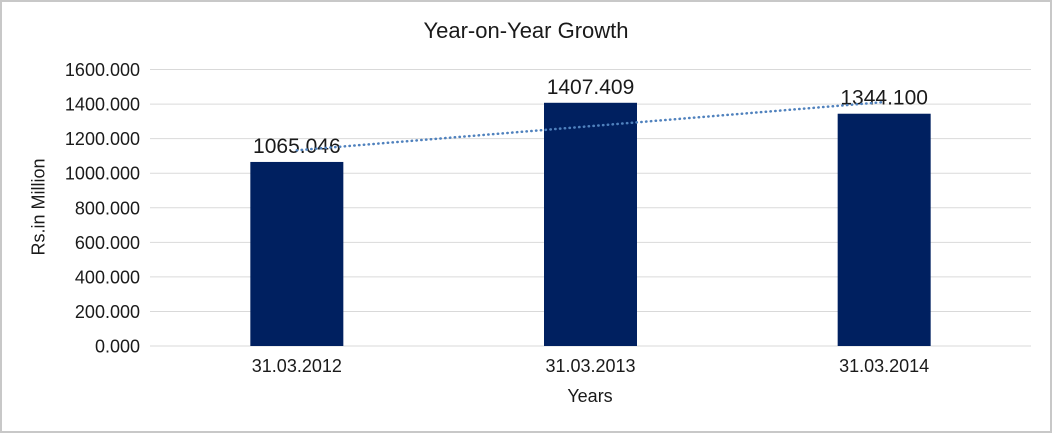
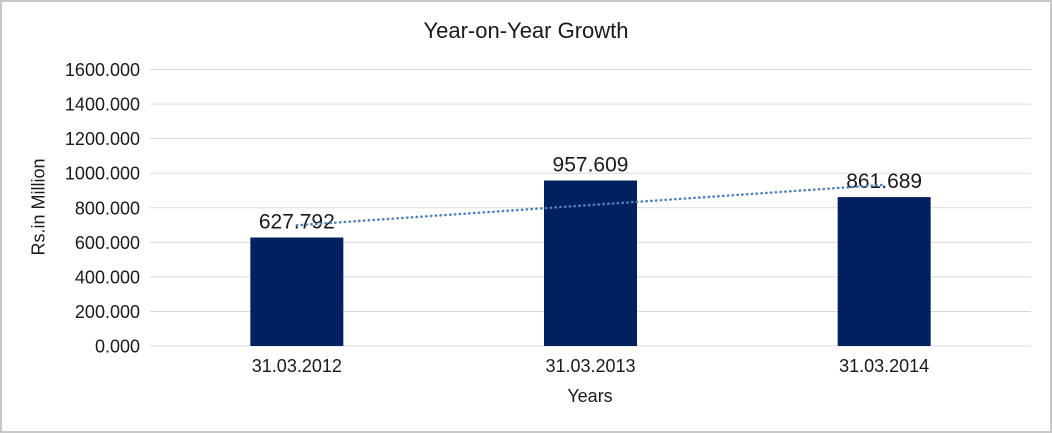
31.03.2012: 1065.046 -> 627.792
31.03.2013: 1407.409 -> 957.609
31.03.2014: 1344.100 -> 861.689
